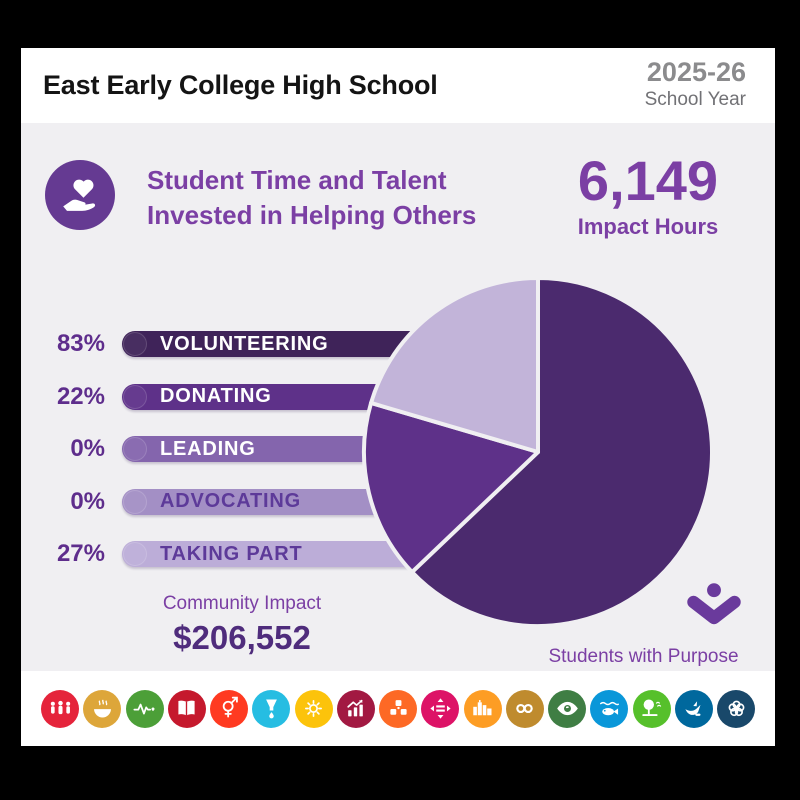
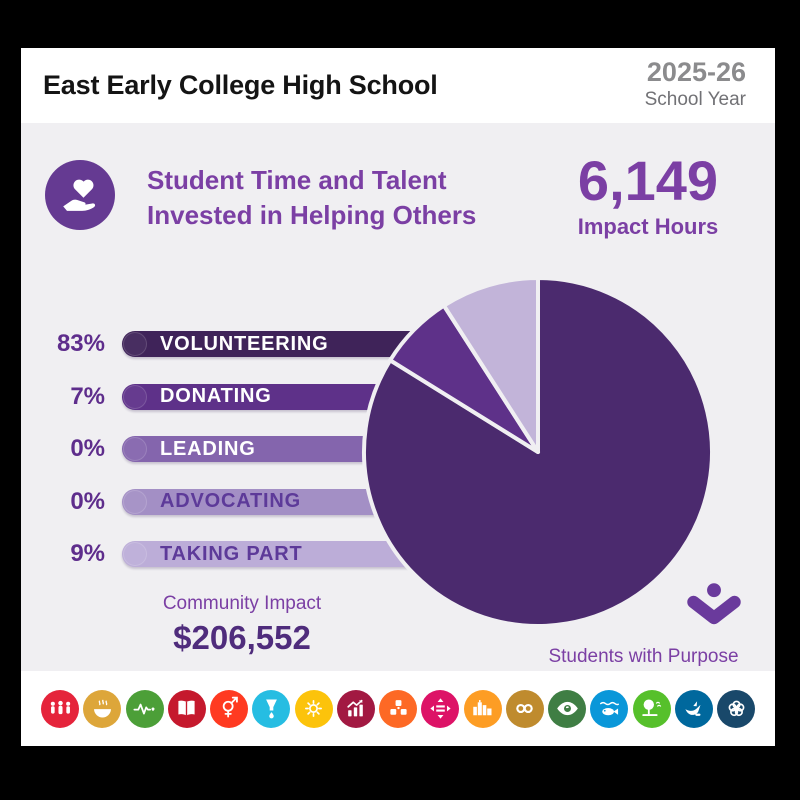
DONATING: 22% -> 7%
TAKING PART: 27% -> 9%
